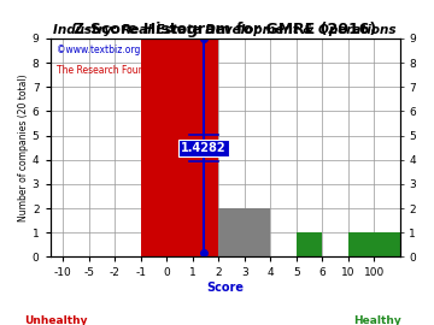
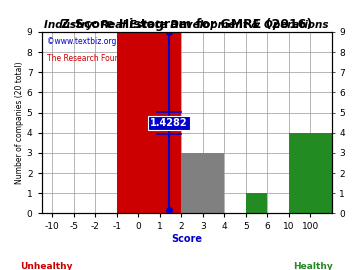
3: 2 -> 3
100: 1 -> 4
